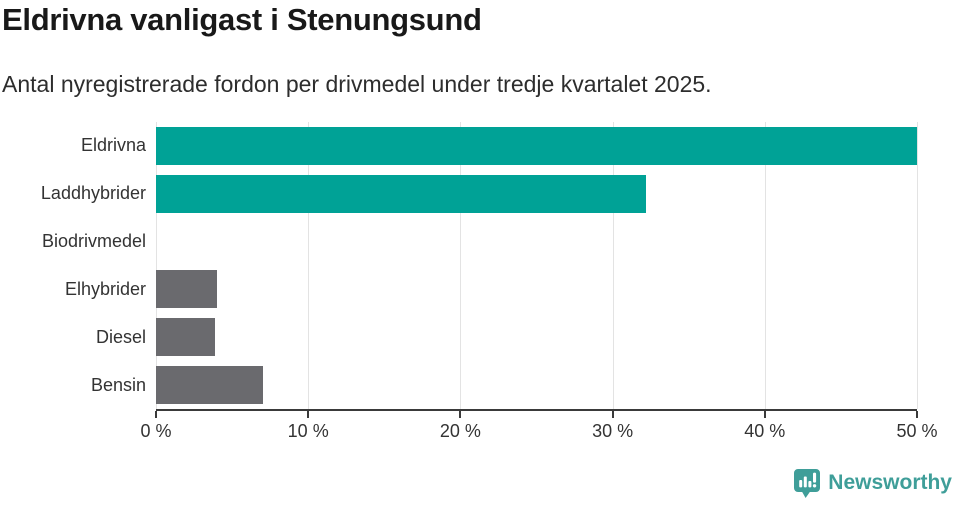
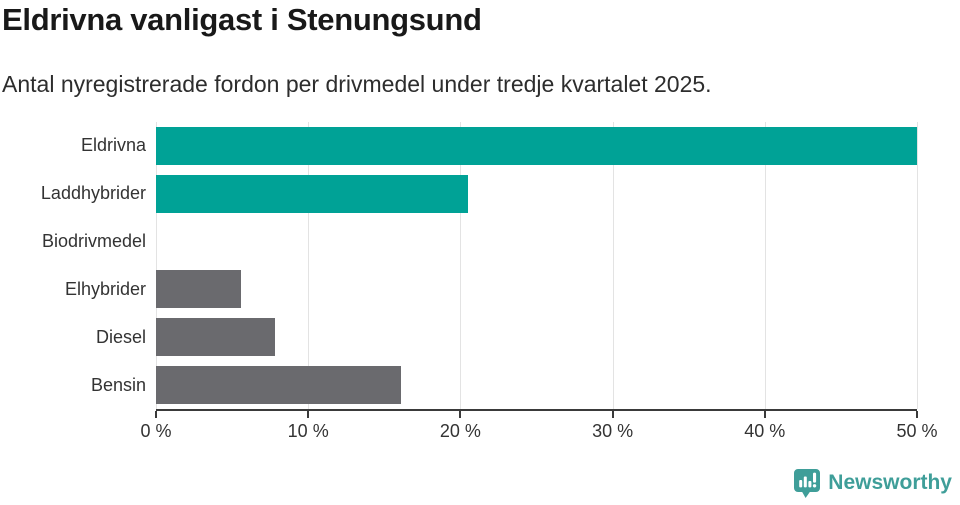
Laddhybrider: 32.2% -> 20.5%
Elhybrider: 4.0% -> 5.6%
Diesel: 3.9% -> 7.8%
Bensin: 7.0% -> 16.1%
